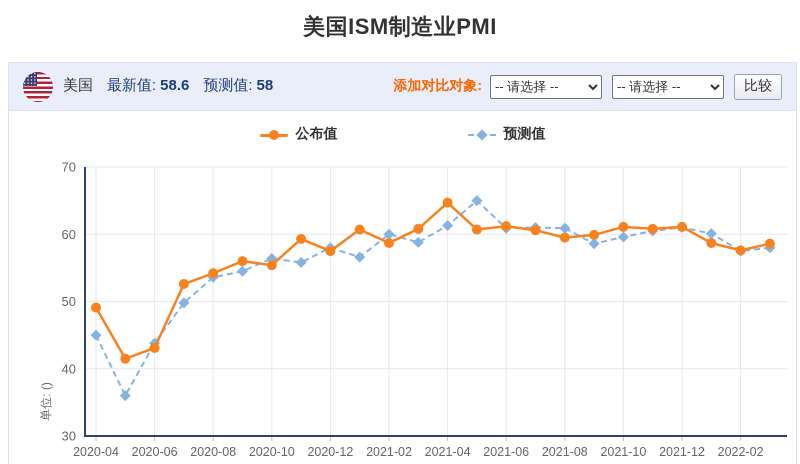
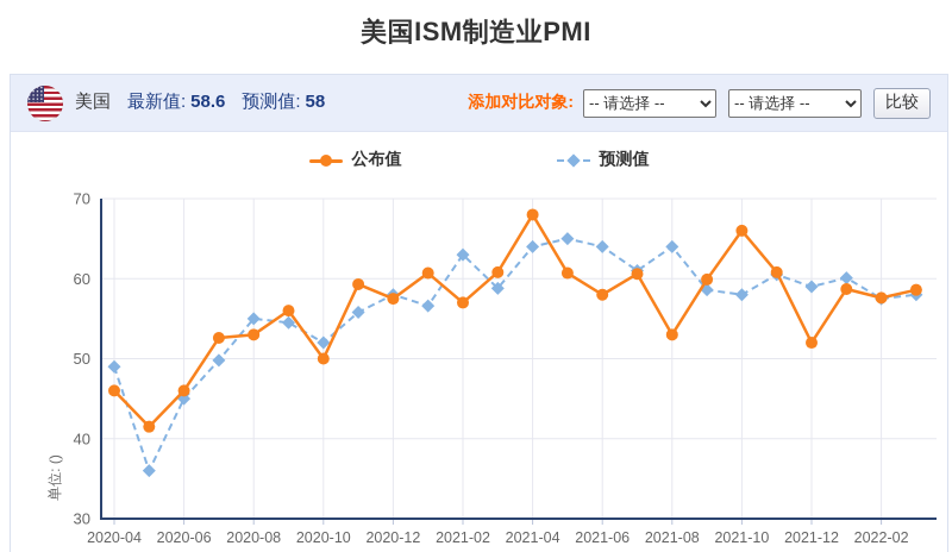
公布值/2020-04: 49 -> 46
预测值/2020-04: 45 -> 49
公布值/2020-06: 43 -> 46
预测值/2020-06: 44 -> 45
公布值/2020-08: 54 -> 53
预测值/2020-08: 54 -> 55
公布值/2020-10: 55 -> 50
预测值/2020-10: 56 -> 52
公布值/2021-02: 59 -> 57
预测值/2021-02: 60 -> 63
公布值/2021-04: 65 -> 68
预测值/2021-04: 61 -> 64
公布值/2021-06: 61 -> 58
预测值/2021-06: 61 -> 64
公布值/2021-08: 60 -> 53
预测值/2021-08: 61 -> 64
公布值/2021-10: 61 -> 66
预测值/2021-10: 60 -> 58
公布值/2021-12: 61 -> 52
预测值/2021-12: 61 -> 59
